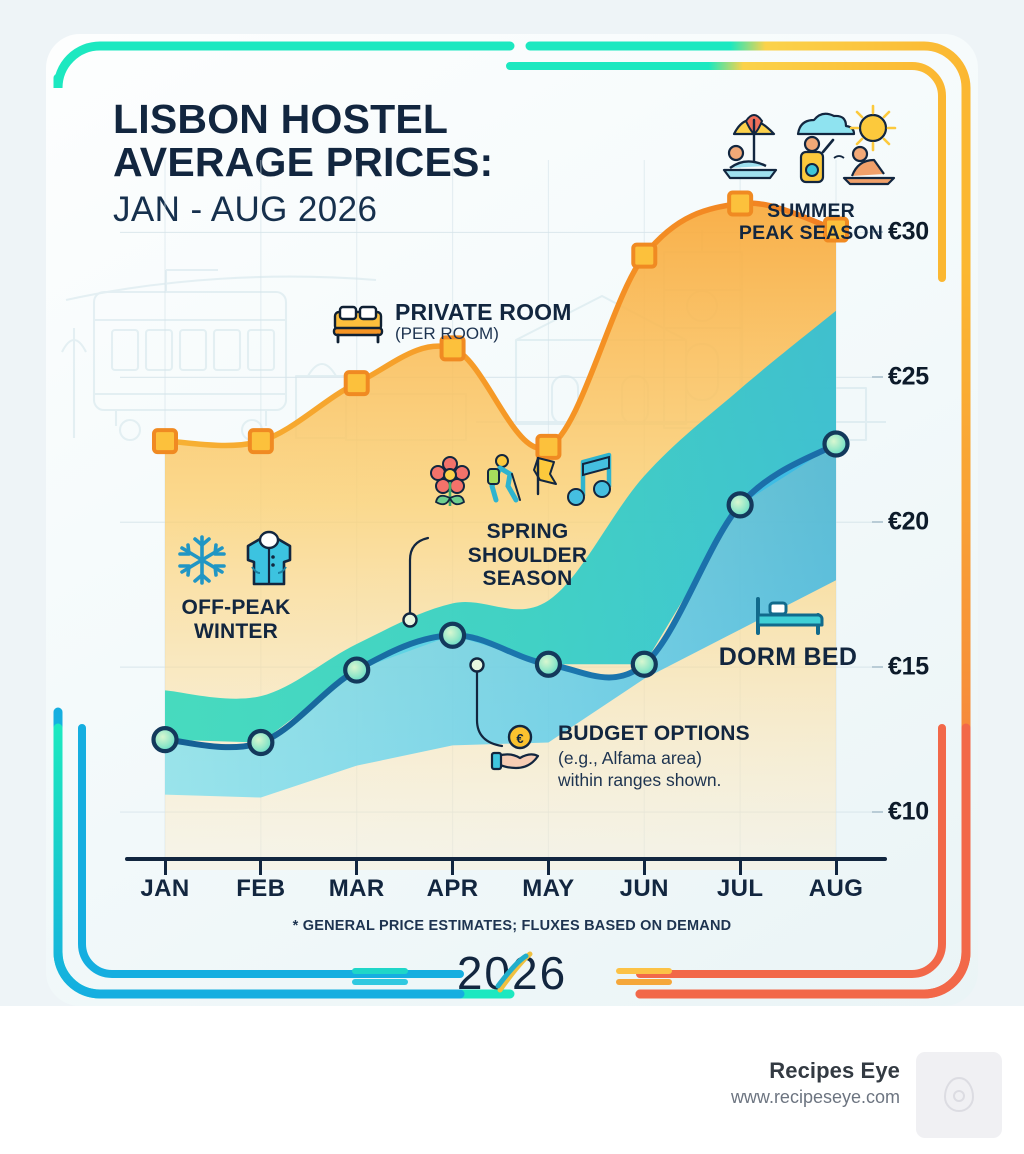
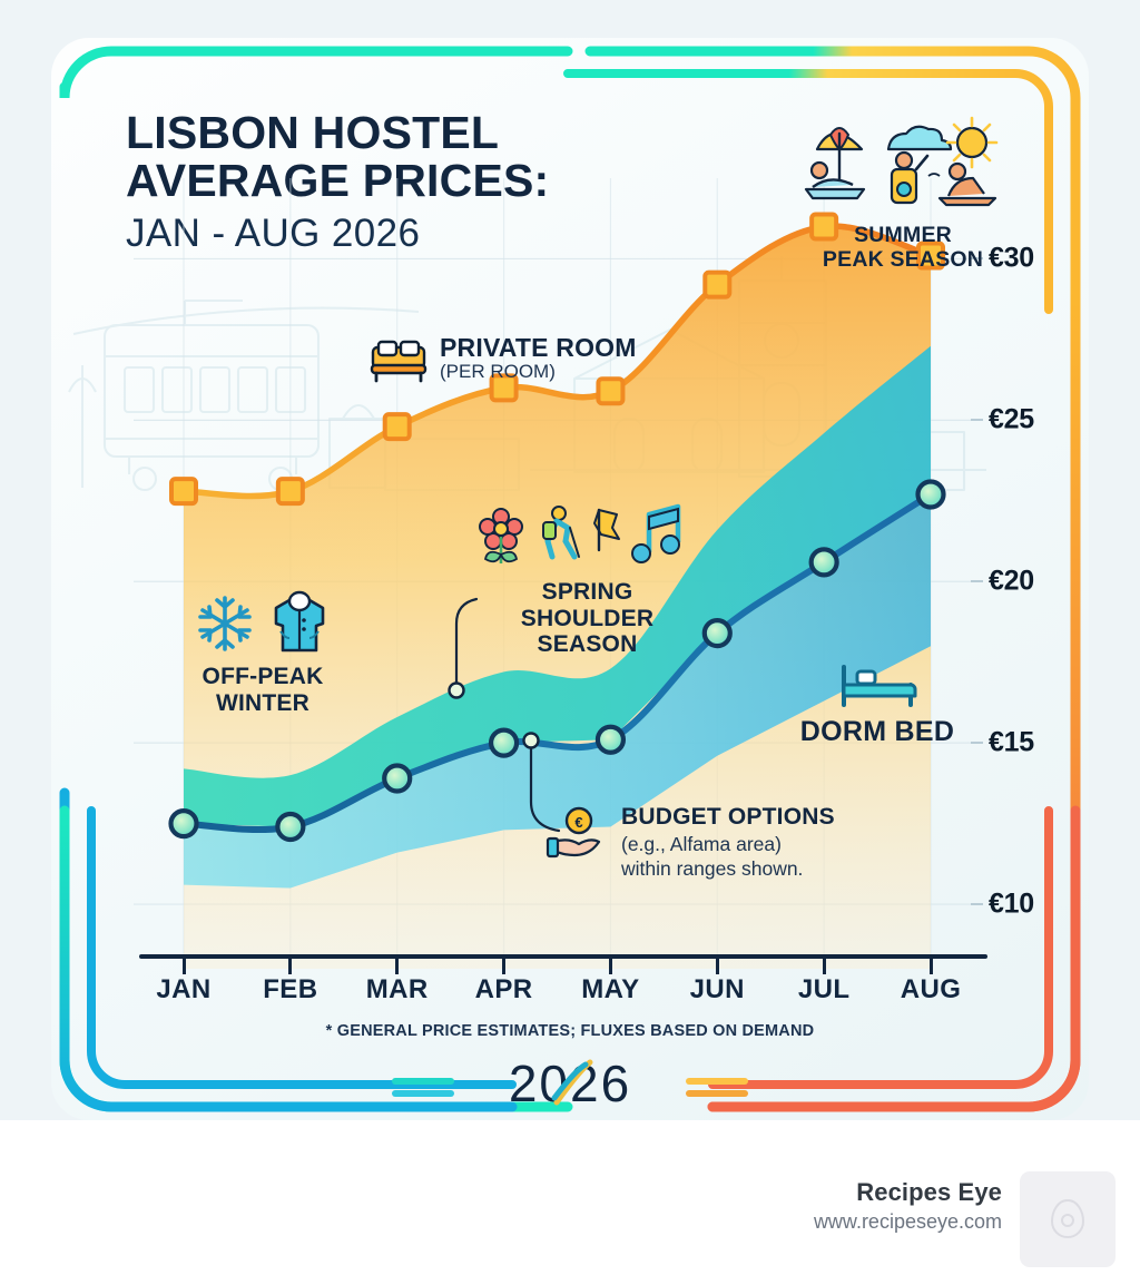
DORM BED/MAR: €14.9 -> €13.9
DORM BED/APR: €16.1 -> €15.0
PRIVATE ROOM (PER ROOM)/MAY: €22.6 -> €25.9
DORM BED/JUN: €15.1 -> €18.4
